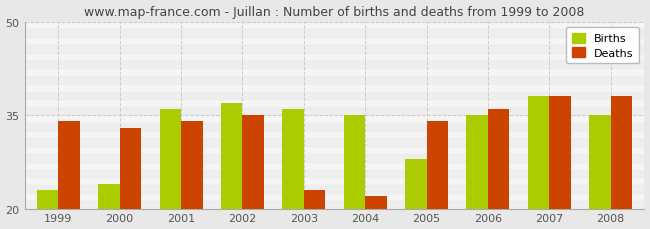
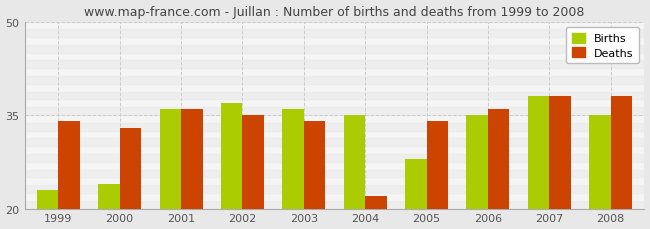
Deaths/2001: 34 -> 36
Deaths/2003: 23 -> 34
